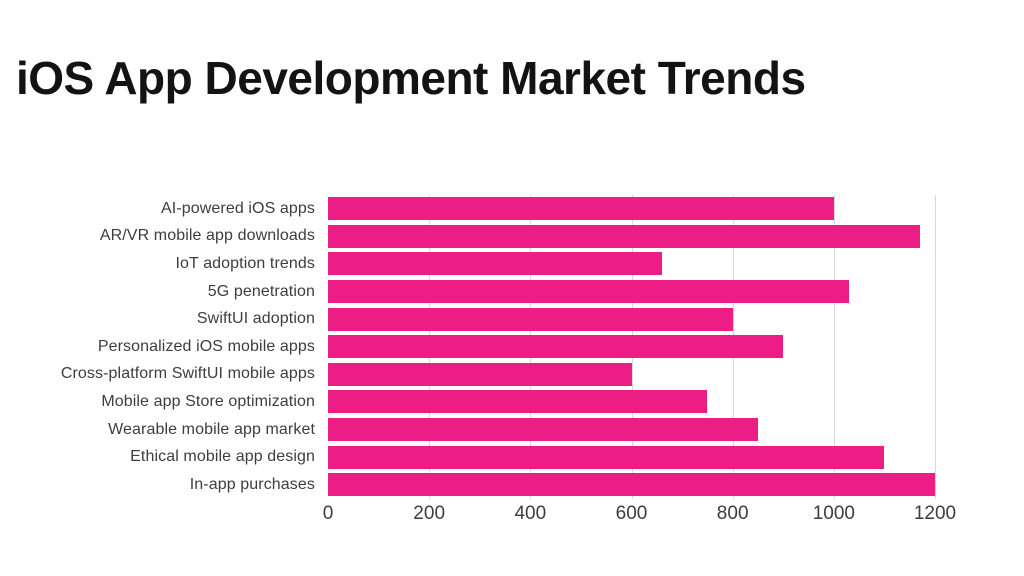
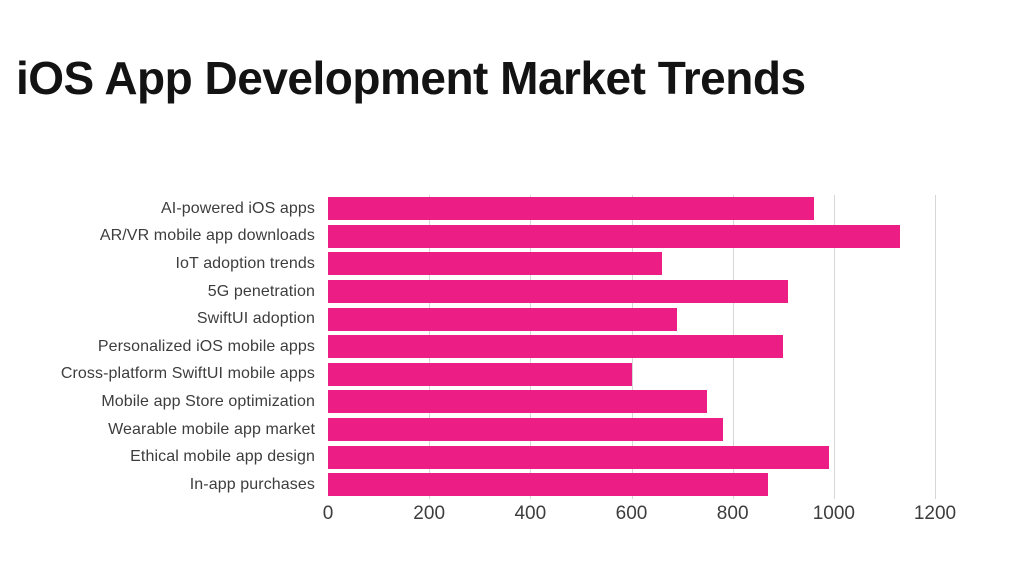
AI-powered iOS apps: 1000 -> 960
AR/VR mobile app downloads: 1170 -> 1130
5G penetration: 1030 -> 910
SwiftUI adoption: 800 -> 690
Wearable mobile app market: 850 -> 780
Ethical mobile app design: 1100 -> 990
In-app purchases: 1200 -> 870
